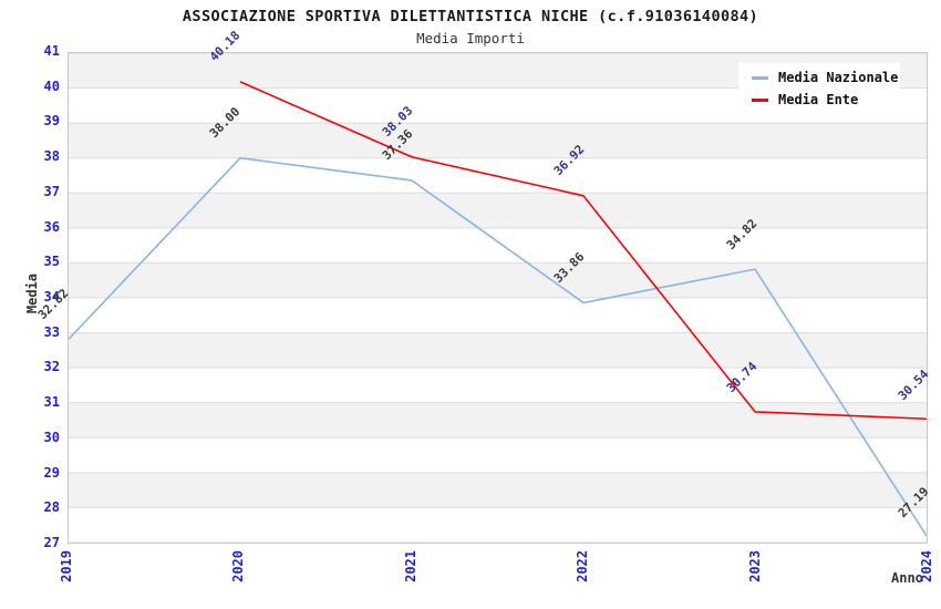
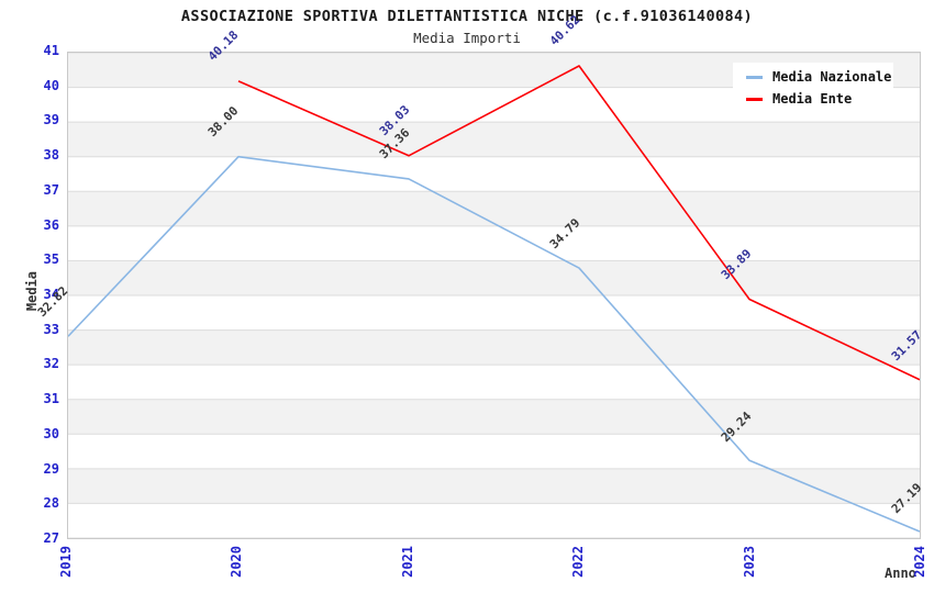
Media Nazionale/2022: 33.86 -> 34.79
Media Ente/2022: 36.92 -> 40.62
Media Nazionale/2023: 34.82 -> 29.24
Media Ente/2023: 30.74 -> 33.89
Media Ente/2024: 30.54 -> 31.57
